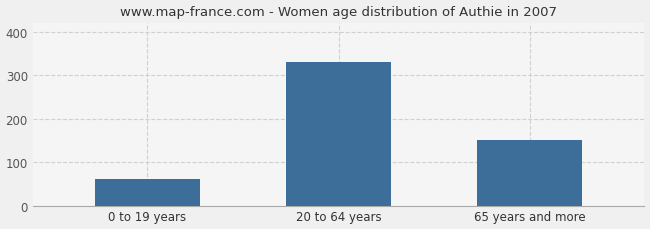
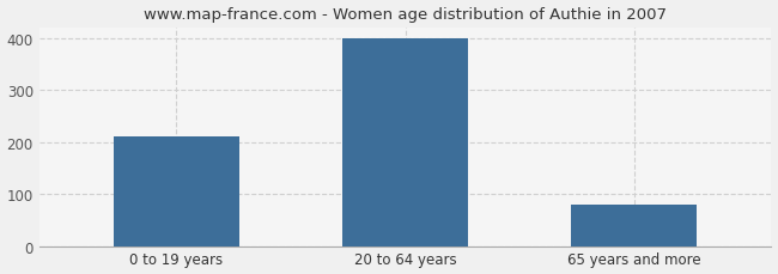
0 to 19 years: 60 -> 210
20 to 64 years: 330 -> 400
65 years and more: 150 -> 80
